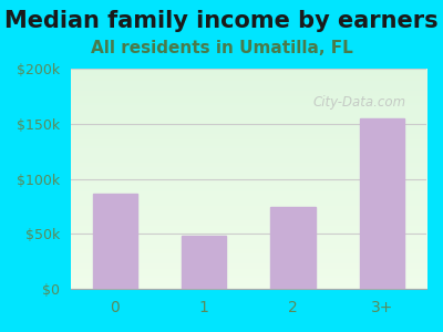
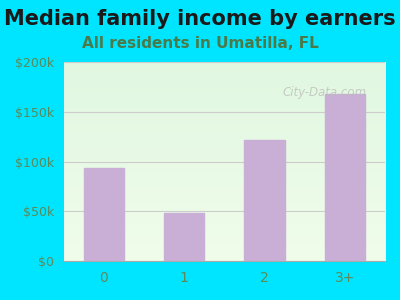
0: $87k -> $94k
2: $75k -> $122k
3+: $155k -> $168k
